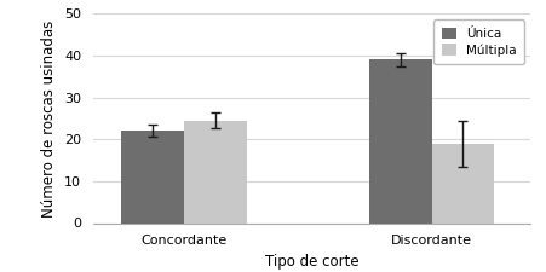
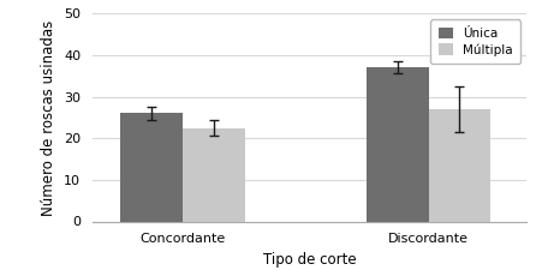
Única/Concordante: 22 -> 26
Múltipla/Concordante: 24.5 -> 22.5
Única/Discordante: 39 -> 37
Múltipla/Discordante: 19.0 -> 27.0
